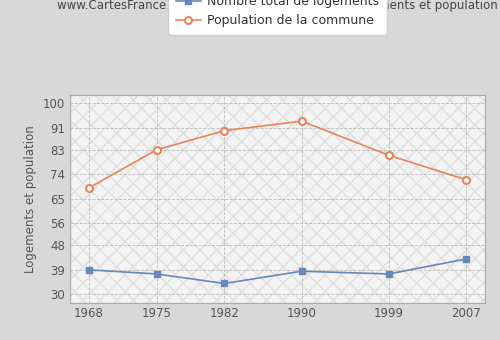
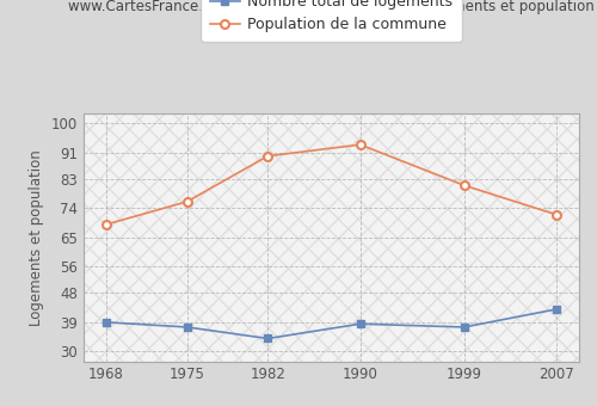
Population de la commune/1975: 83.0 -> 76.0
